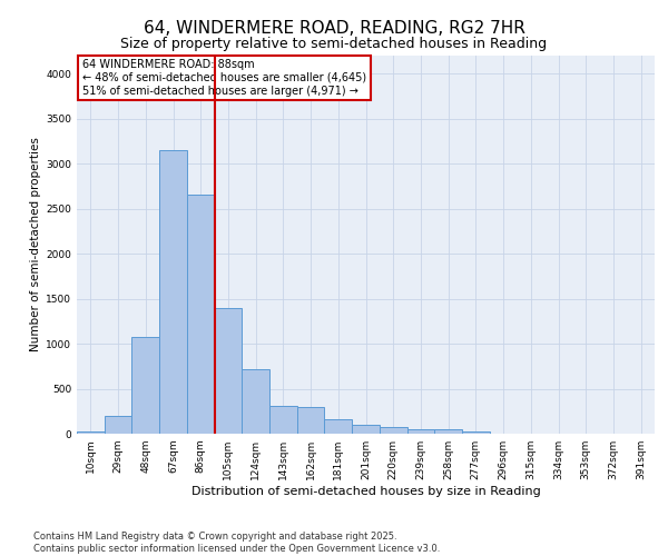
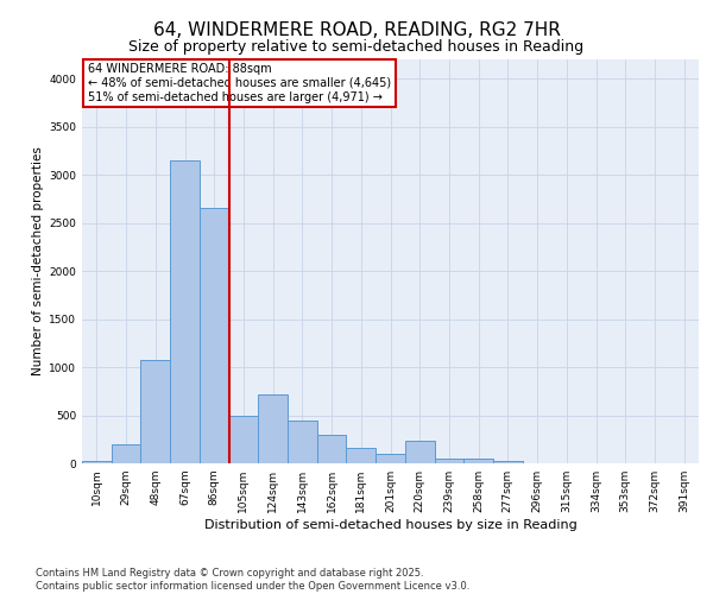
105sqm: 1390 -> 500
143sqm: 310 -> 440
220sqm: 80 -> 240
